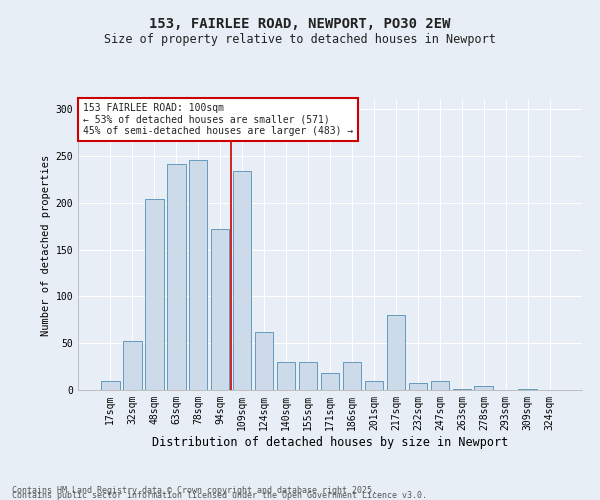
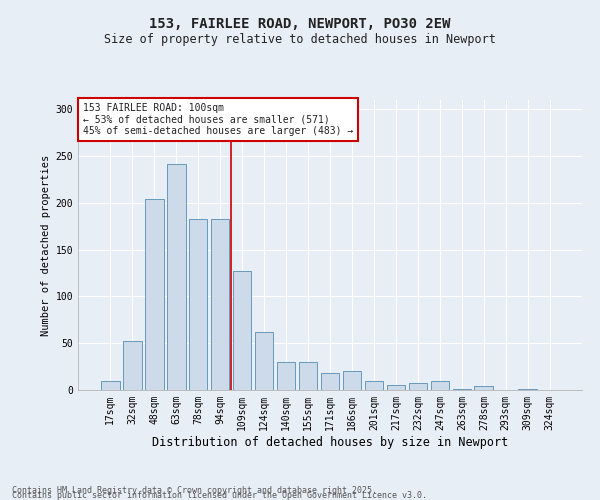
78sqm: 246 -> 183
94sqm: 172 -> 183
109sqm: 234 -> 127
186sqm: 30 -> 20
217sqm: 80 -> 5
